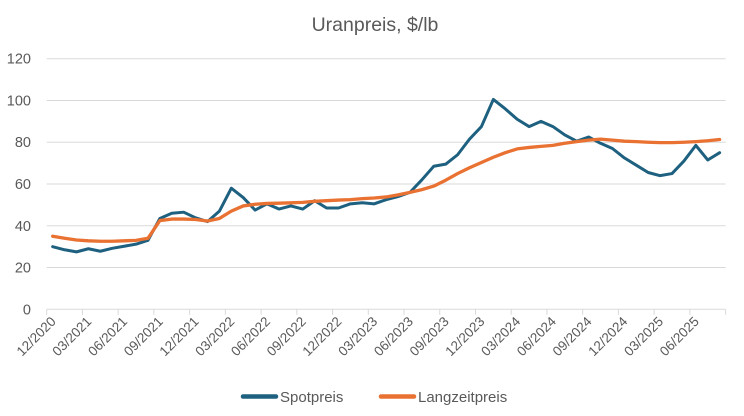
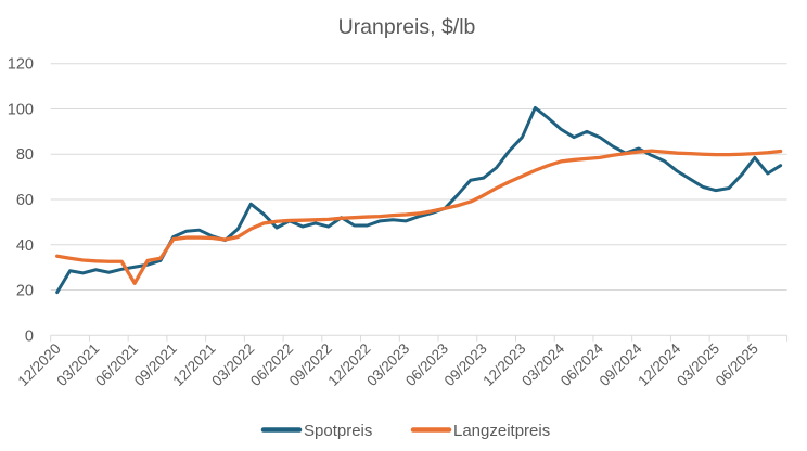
Spotpreis/12/2020: 30 -> 19
Langzeitpreis/06/2021: 33 -> 23
